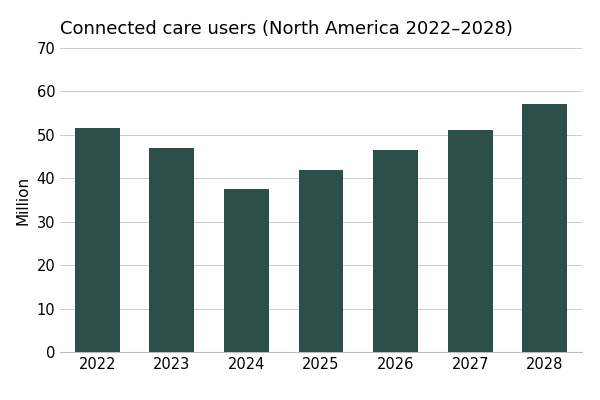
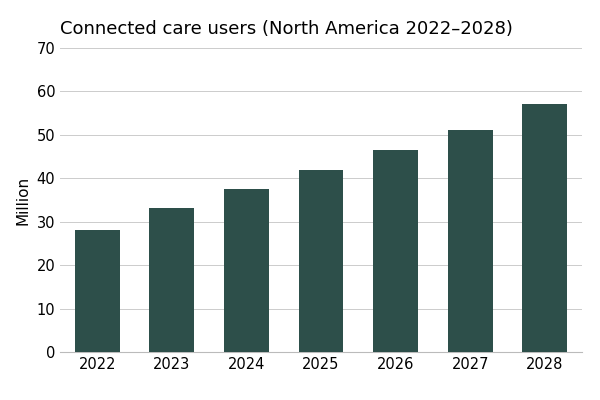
2022: 51.5 -> 28.2
2023: 47.0 -> 33.2
